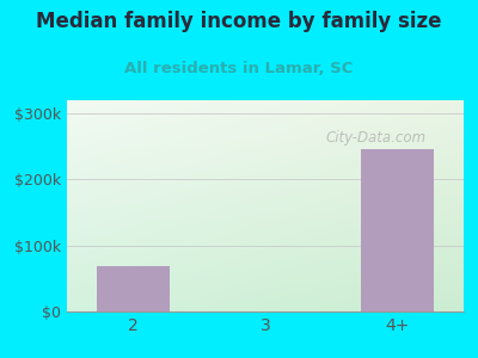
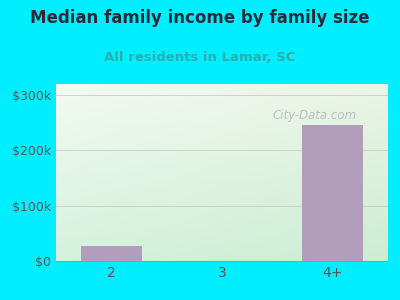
2: $68k -> $28k
